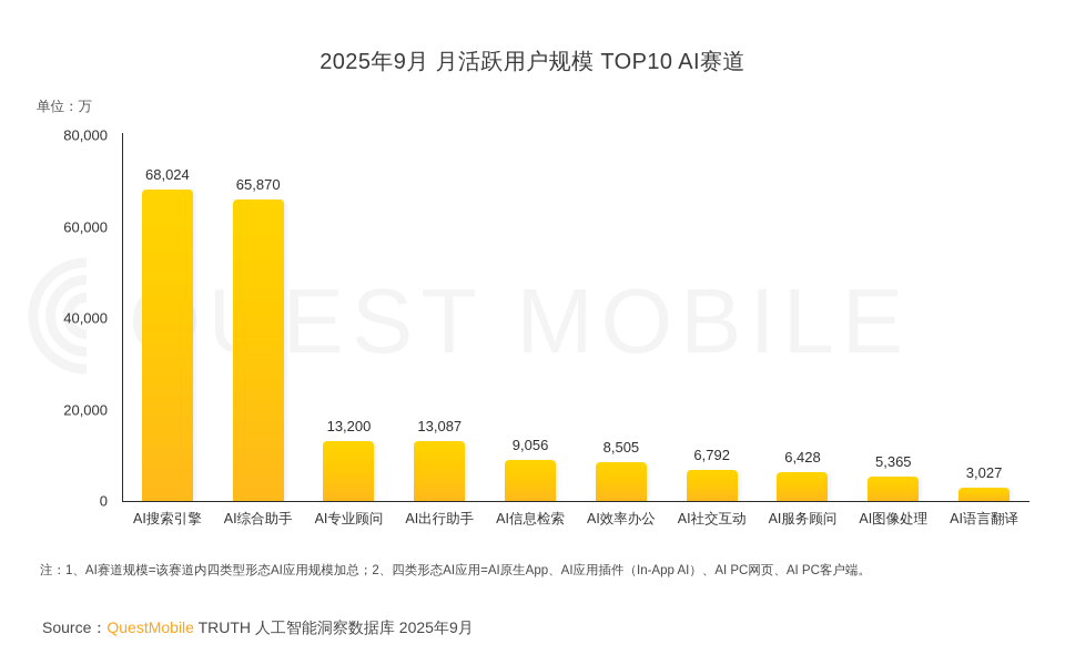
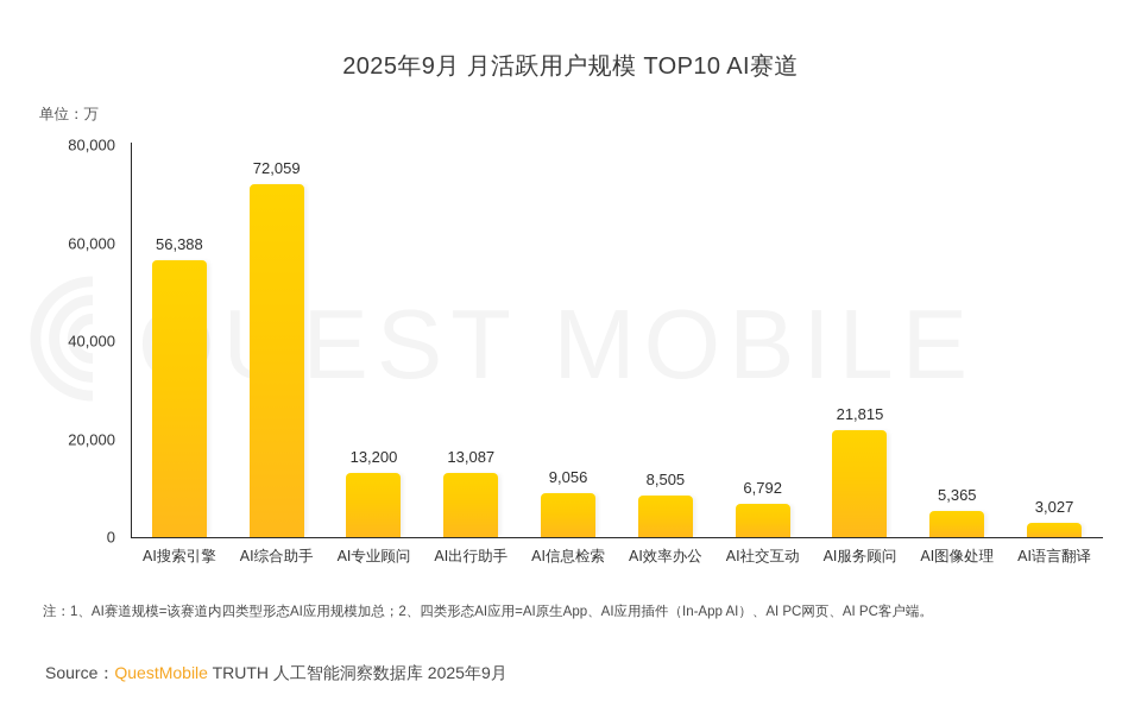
AI搜索引擎: 68,024 -> 56,388
AI综合助手: 65,870 -> 72,059
AI服务顾问: 6,428 -> 21,815
